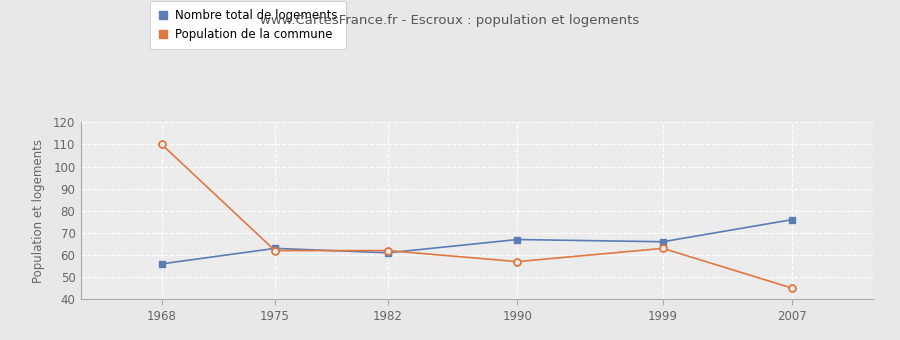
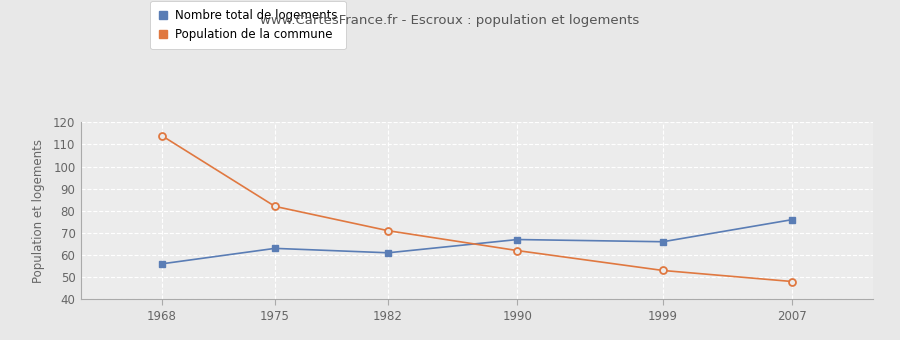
Population de la commune/1968: 110 -> 114
Population de la commune/1975: 62 -> 82
Population de la commune/1982: 62 -> 71
Population de la commune/1990: 57 -> 62
Population de la commune/1999: 63 -> 53
Population de la commune/2007: 45 -> 48
